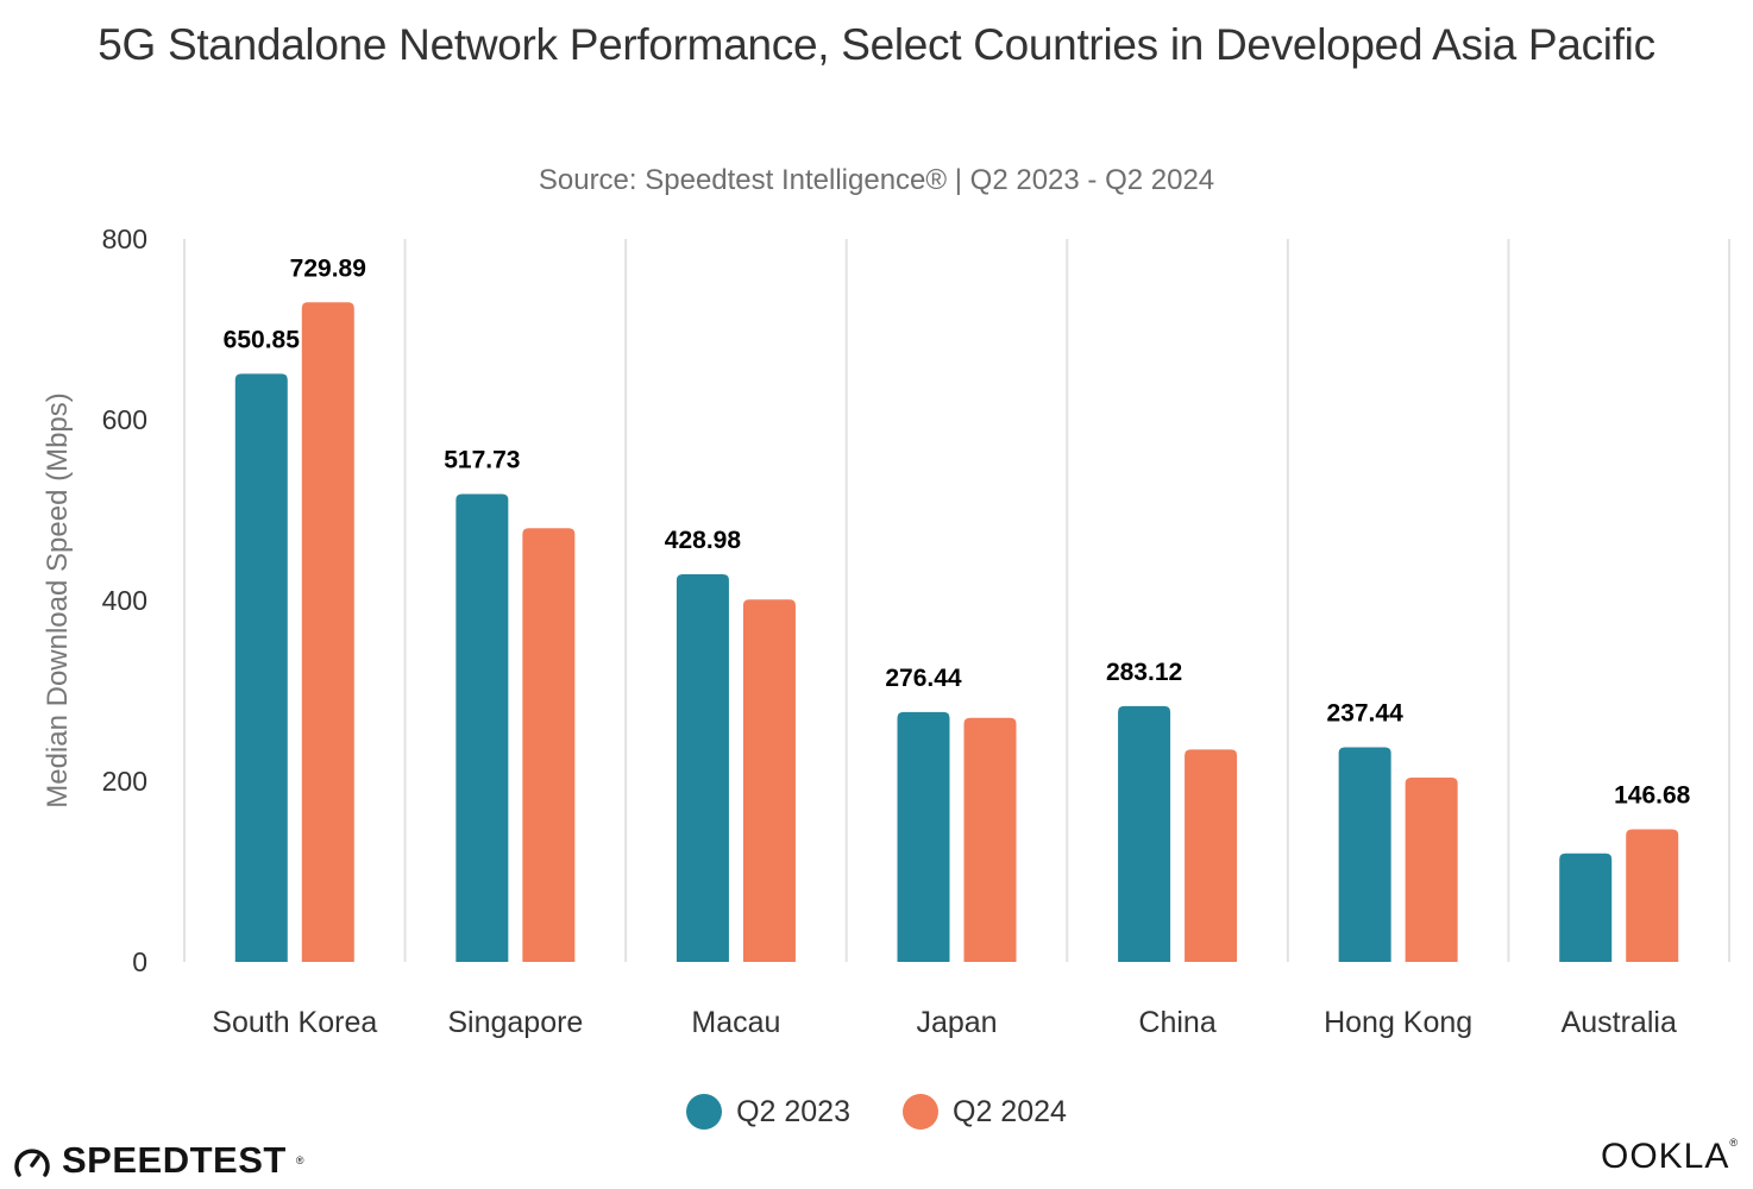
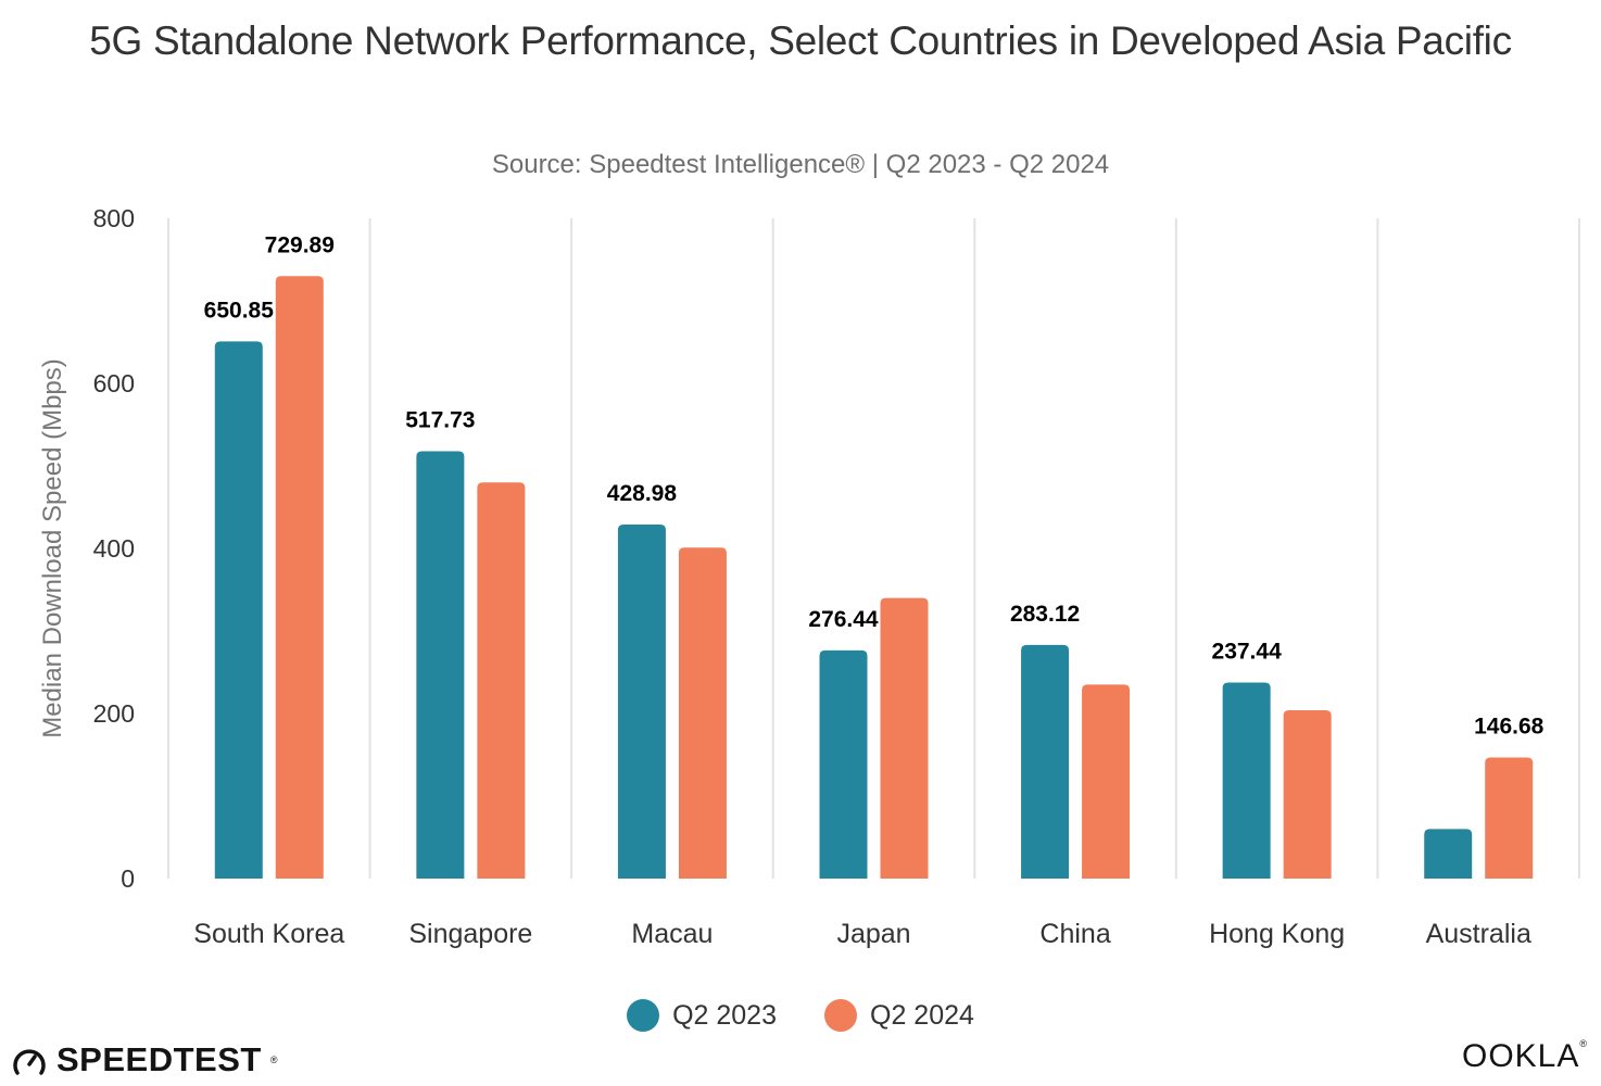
Q2 2024/Japan: 270 -> 340
Q2 2023/Australia: 120 -> 60
